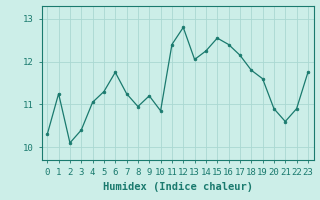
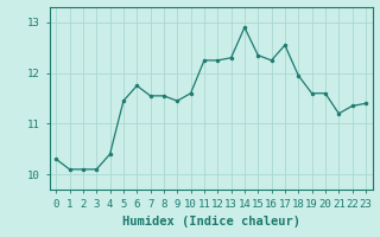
1: 11.25 -> 10.10
3: 10.40 -> 10.10
4: 11.05 -> 10.40
5: 11.30 -> 11.45
7: 11.25 -> 11.55
8: 10.95 -> 11.55
9: 11.20 -> 11.45
10: 10.85 -> 11.60
11: 12.40 -> 12.25
12: 12.80 -> 12.25
13: 12.05 -> 12.30
14: 12.25 -> 12.90
15: 12.55 -> 12.35
16: 12.40 -> 12.25
17: 12.15 -> 12.55
18: 11.80 -> 11.95
20: 10.90 -> 11.60
21: 10.60 -> 11.20
22: 10.90 -> 11.35
23: 11.75 -> 11.40
